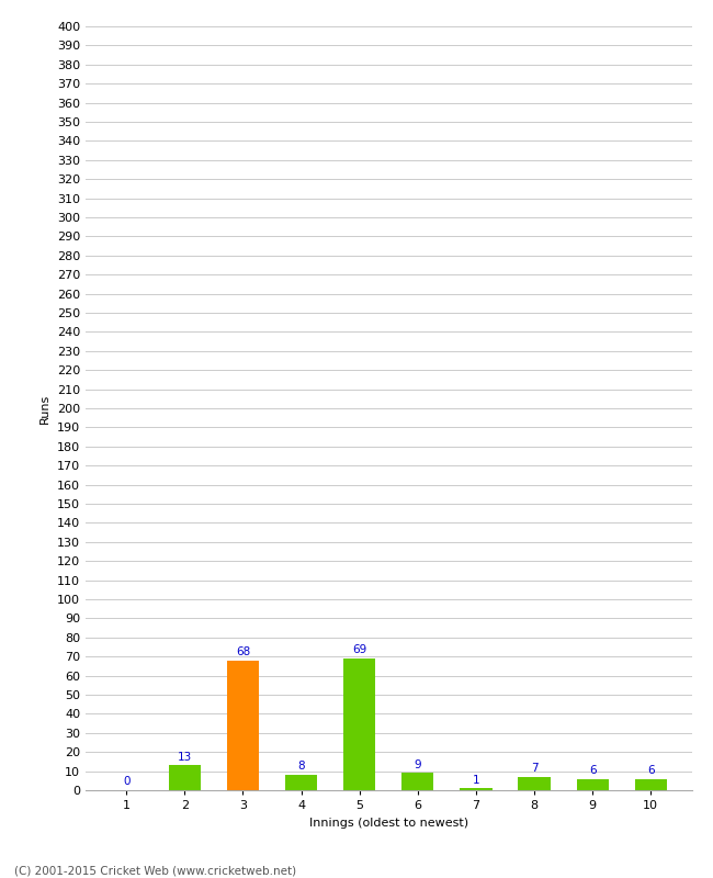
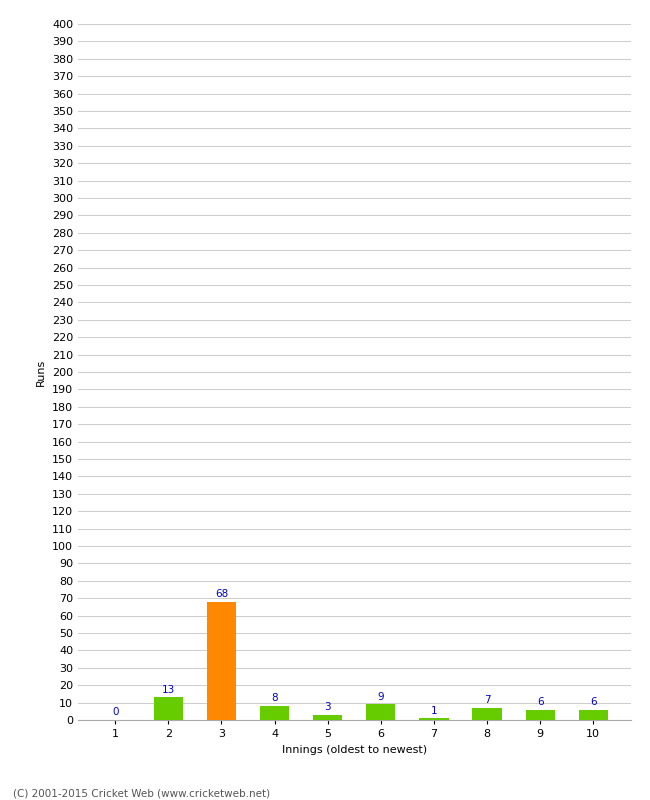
5: 69 -> 3
